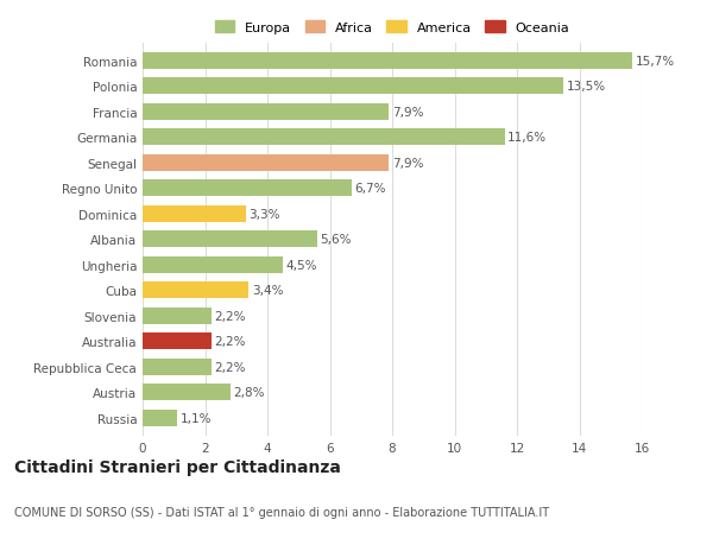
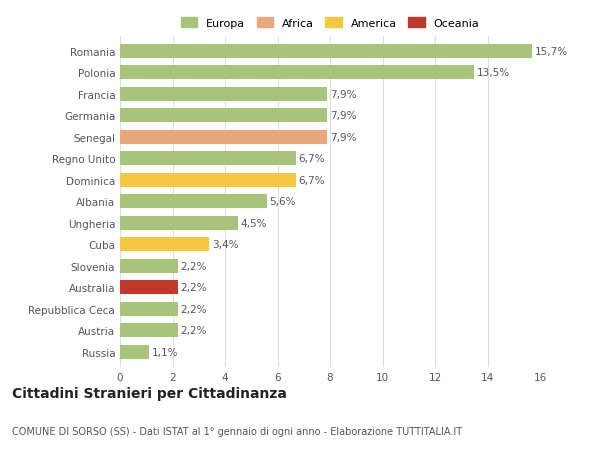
Germania: 11,6% -> 7,9%
Dominica: 3,3% -> 6,7%
Austria: 2,8% -> 2,2%
